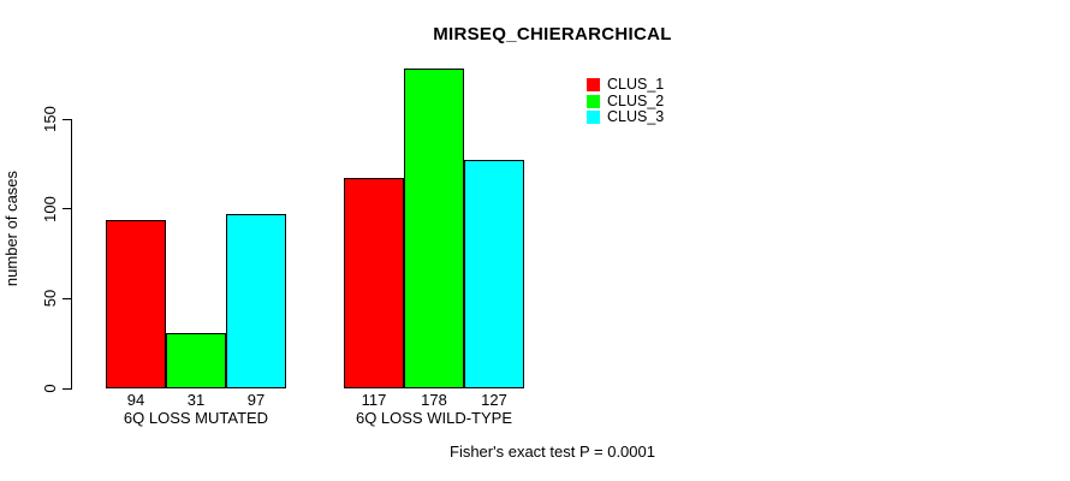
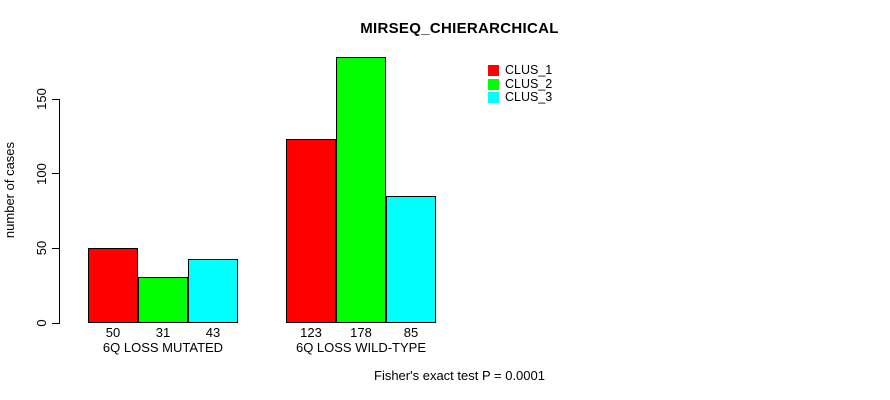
CLUS_1/6Q LOSS MUTATED: 94 -> 50
CLUS_3/6Q LOSS MUTATED: 97 -> 43
CLUS_1/6Q LOSS WILD-TYPE: 117 -> 123
CLUS_3/6Q LOSS WILD-TYPE: 127 -> 85
